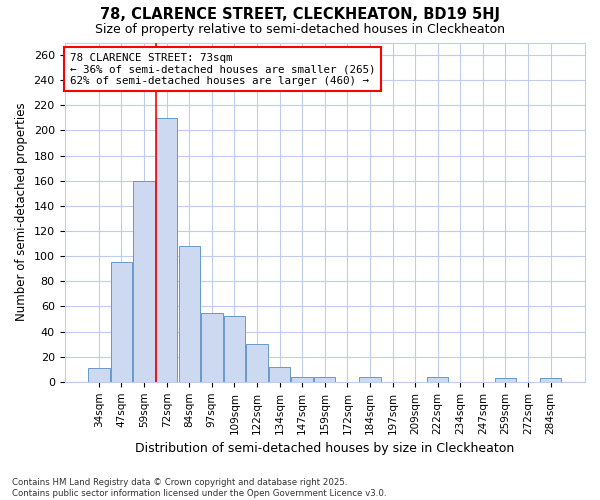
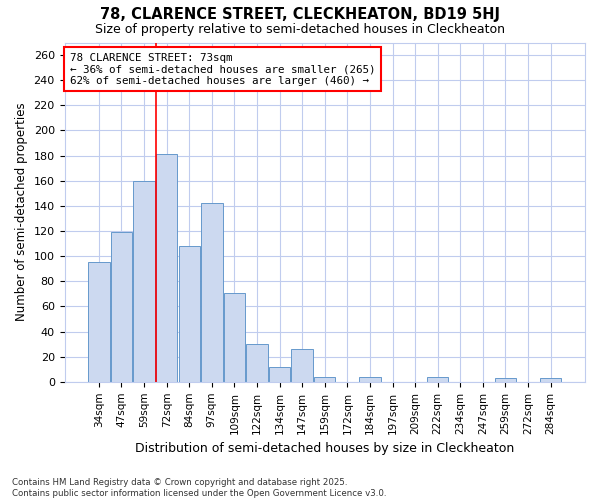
34sqm: 11 -> 95
47sqm: 95 -> 119
72sqm: 210 -> 181
97sqm: 55 -> 142
109sqm: 52 -> 71
147sqm: 4 -> 26
